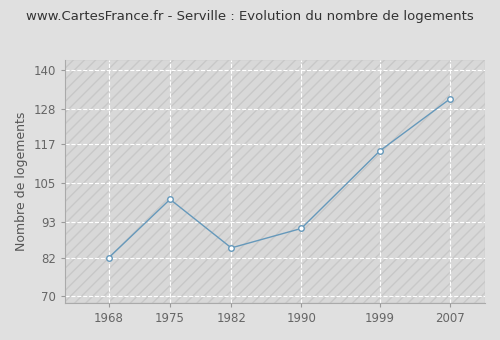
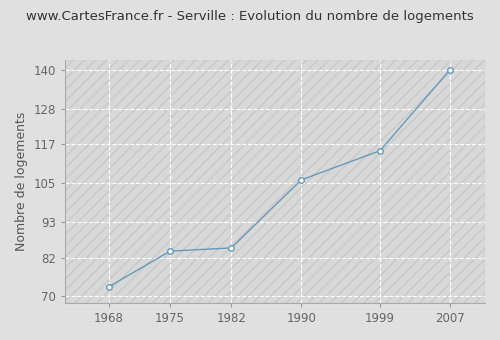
1968: 82 -> 73
1975: 100 -> 84
1990: 91 -> 106
2007: 131 -> 140
